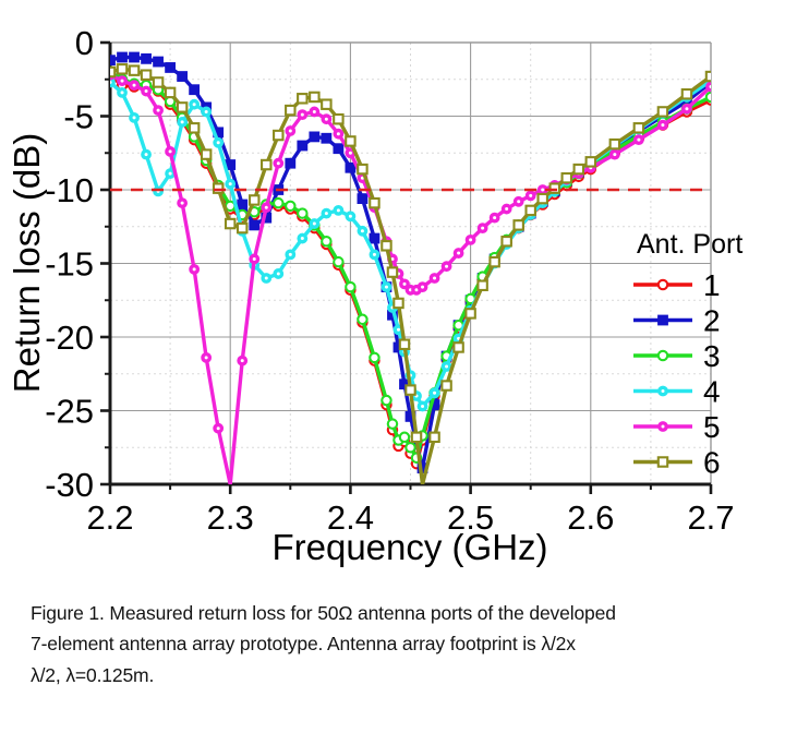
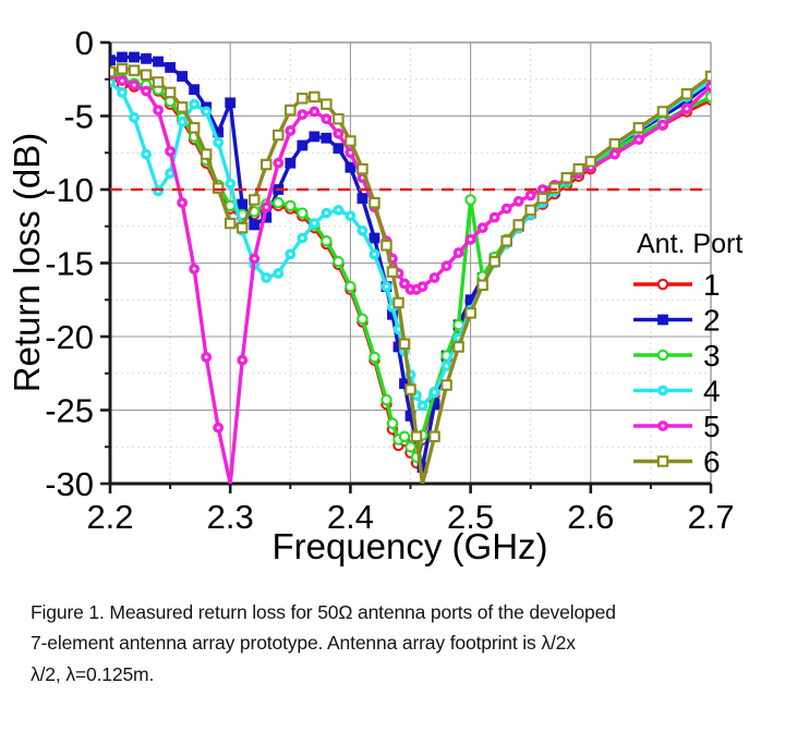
2/2.3: -8.3 -> -4.1
3/2.5: -17.4 -> -10.7
